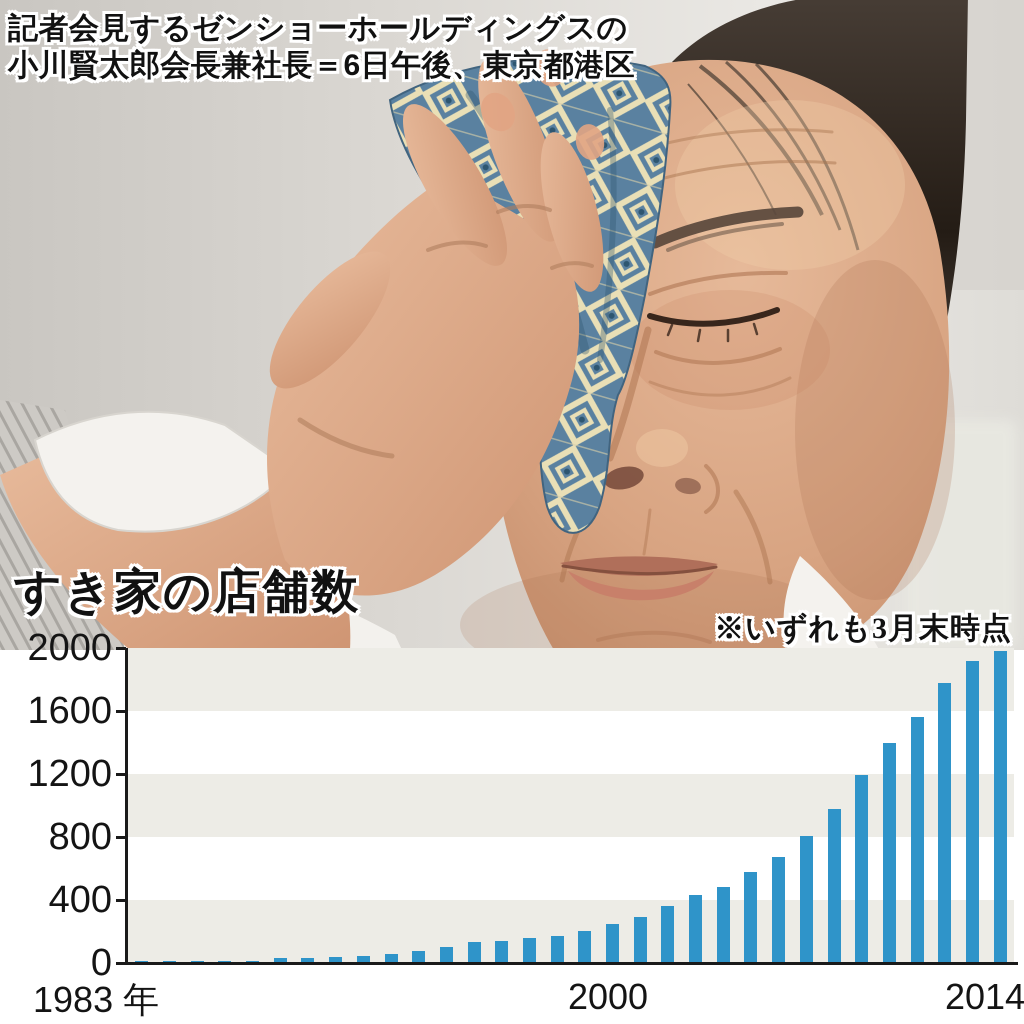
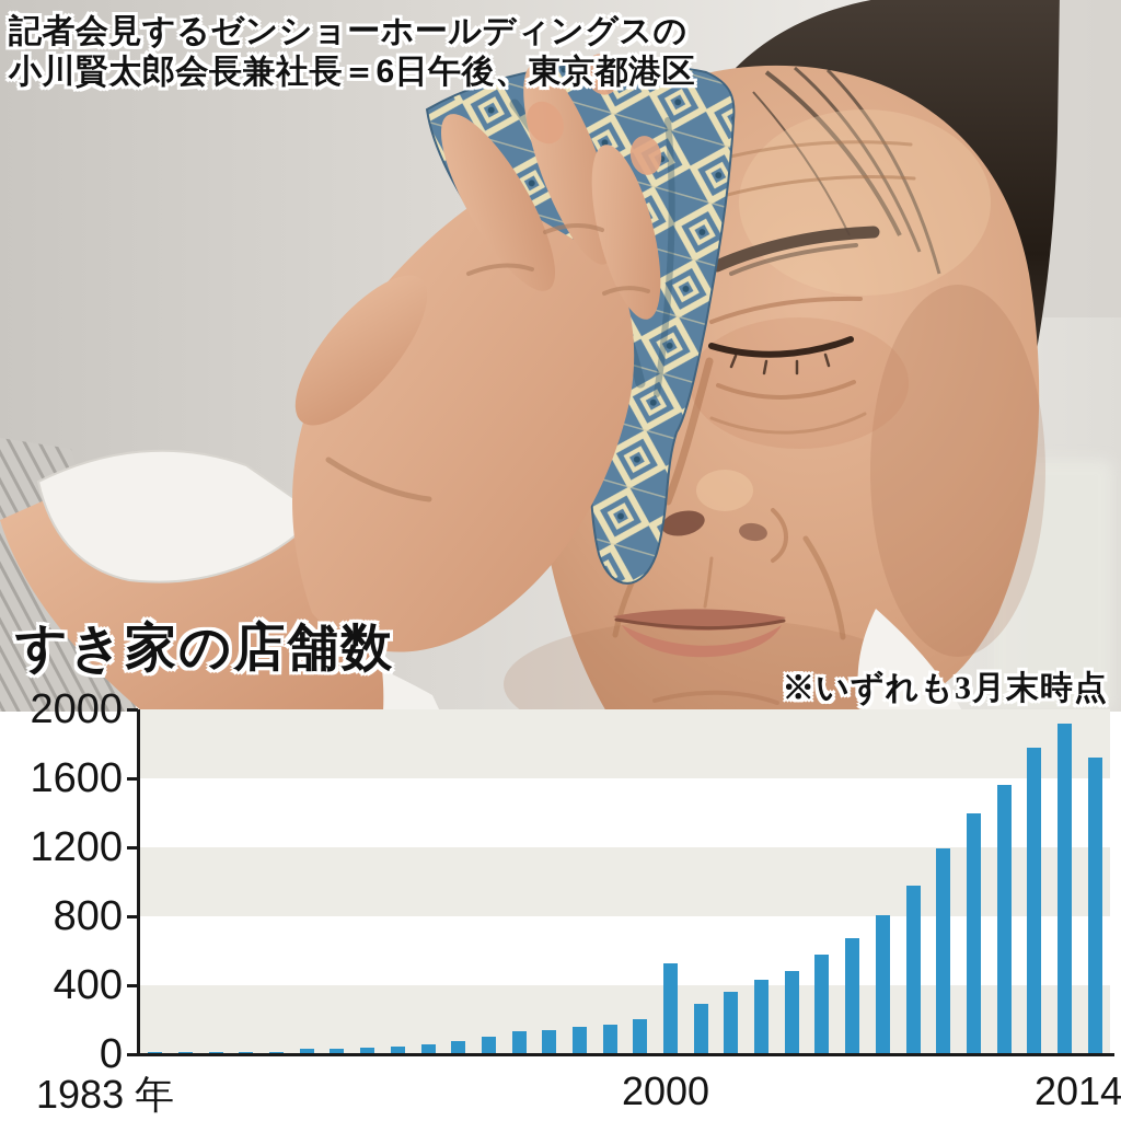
2000: 240 -> 530
2014: 1980 -> 1720
